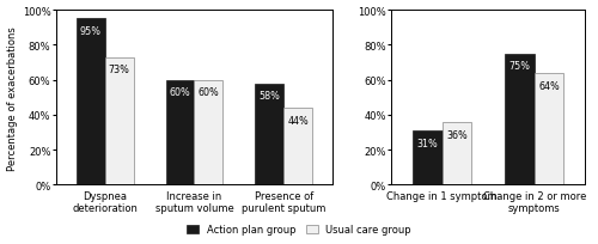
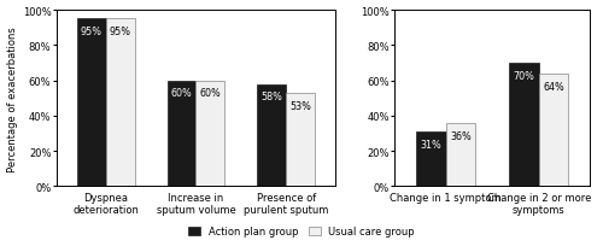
Usual care group/Dyspnea deterioration: 73% -> 95%
Usual care group/Presence of purulent sputum: 44% -> 53%
Action plan group/Change in 2 or more symptoms: 75% -> 70%
